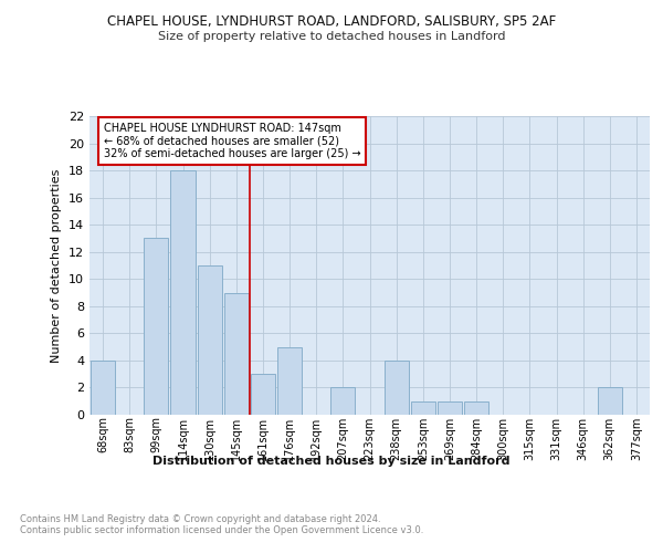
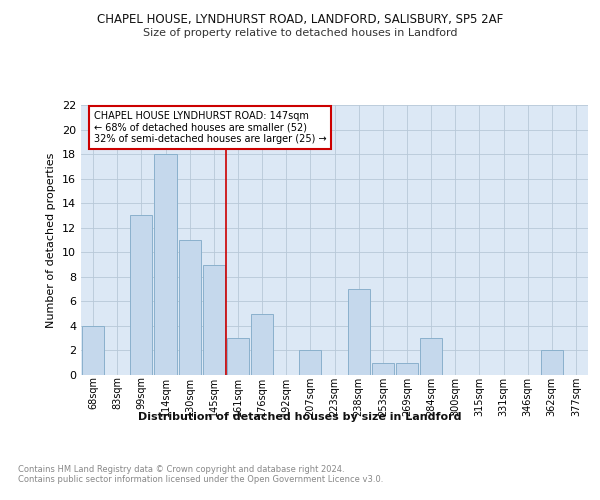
238sqm: 4 -> 7
284sqm: 1 -> 3
